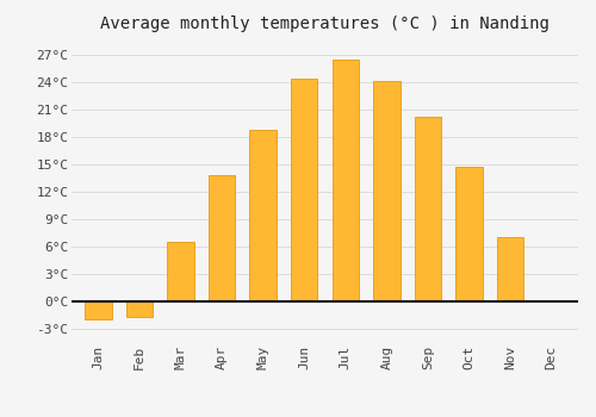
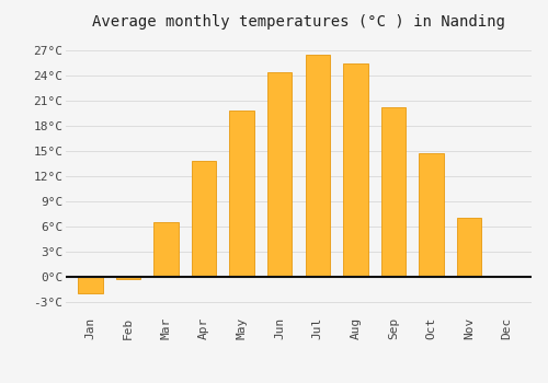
Feb: -1.8°C -> -0.3°C
May: 18.8°C -> 19.8°C
Aug: 24.2°C -> 25.5°C
